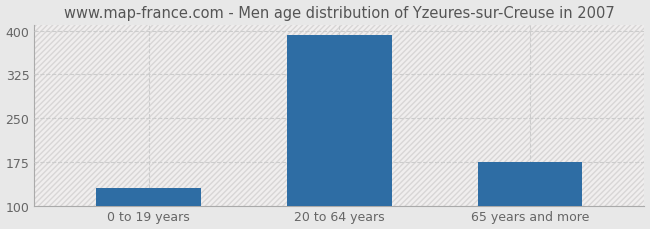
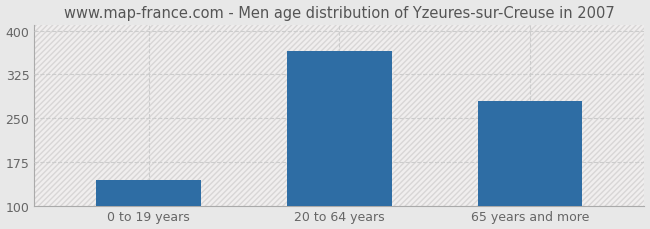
0 to 19 years: 130 -> 144
20 to 64 years: 393 -> 366
65 years and more: 175 -> 280
